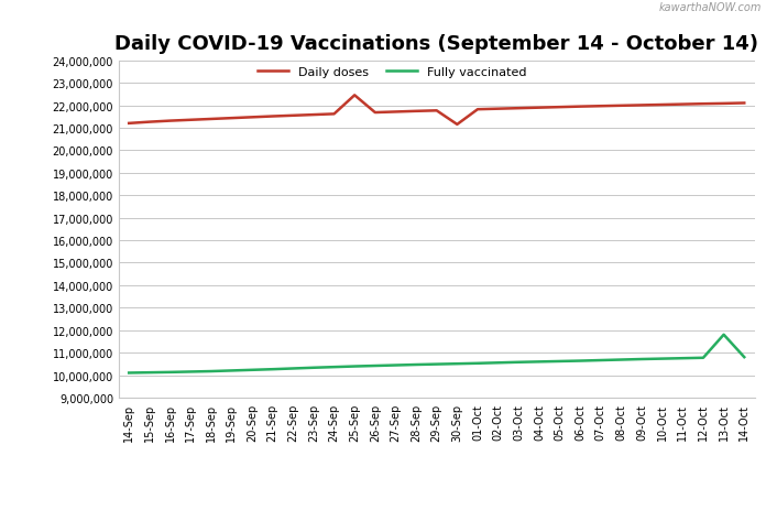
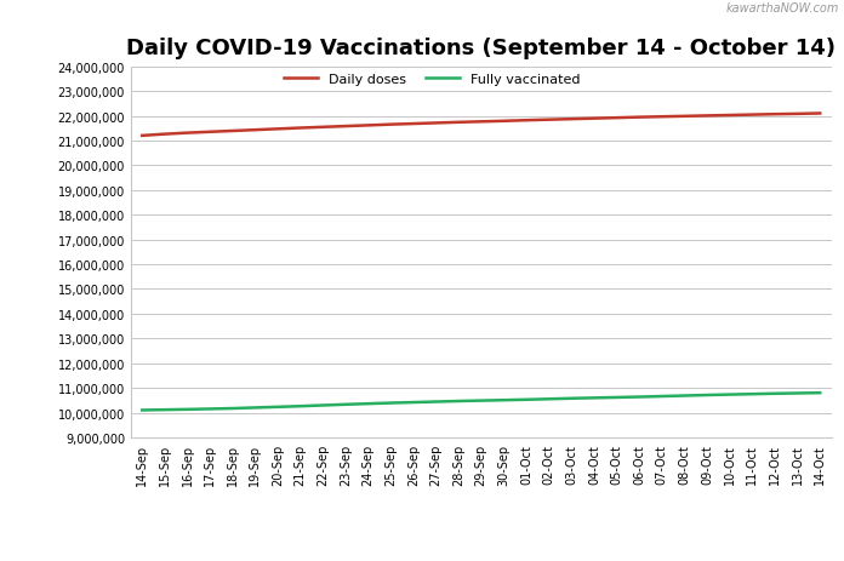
Daily doses/25-Sep: 22,450,000 -> 21,650,000
Daily doses/30-Sep: 21,150,000 -> 21,790,000
Fully vaccinated/13-Oct: 11,800,000 -> 10,780,000
